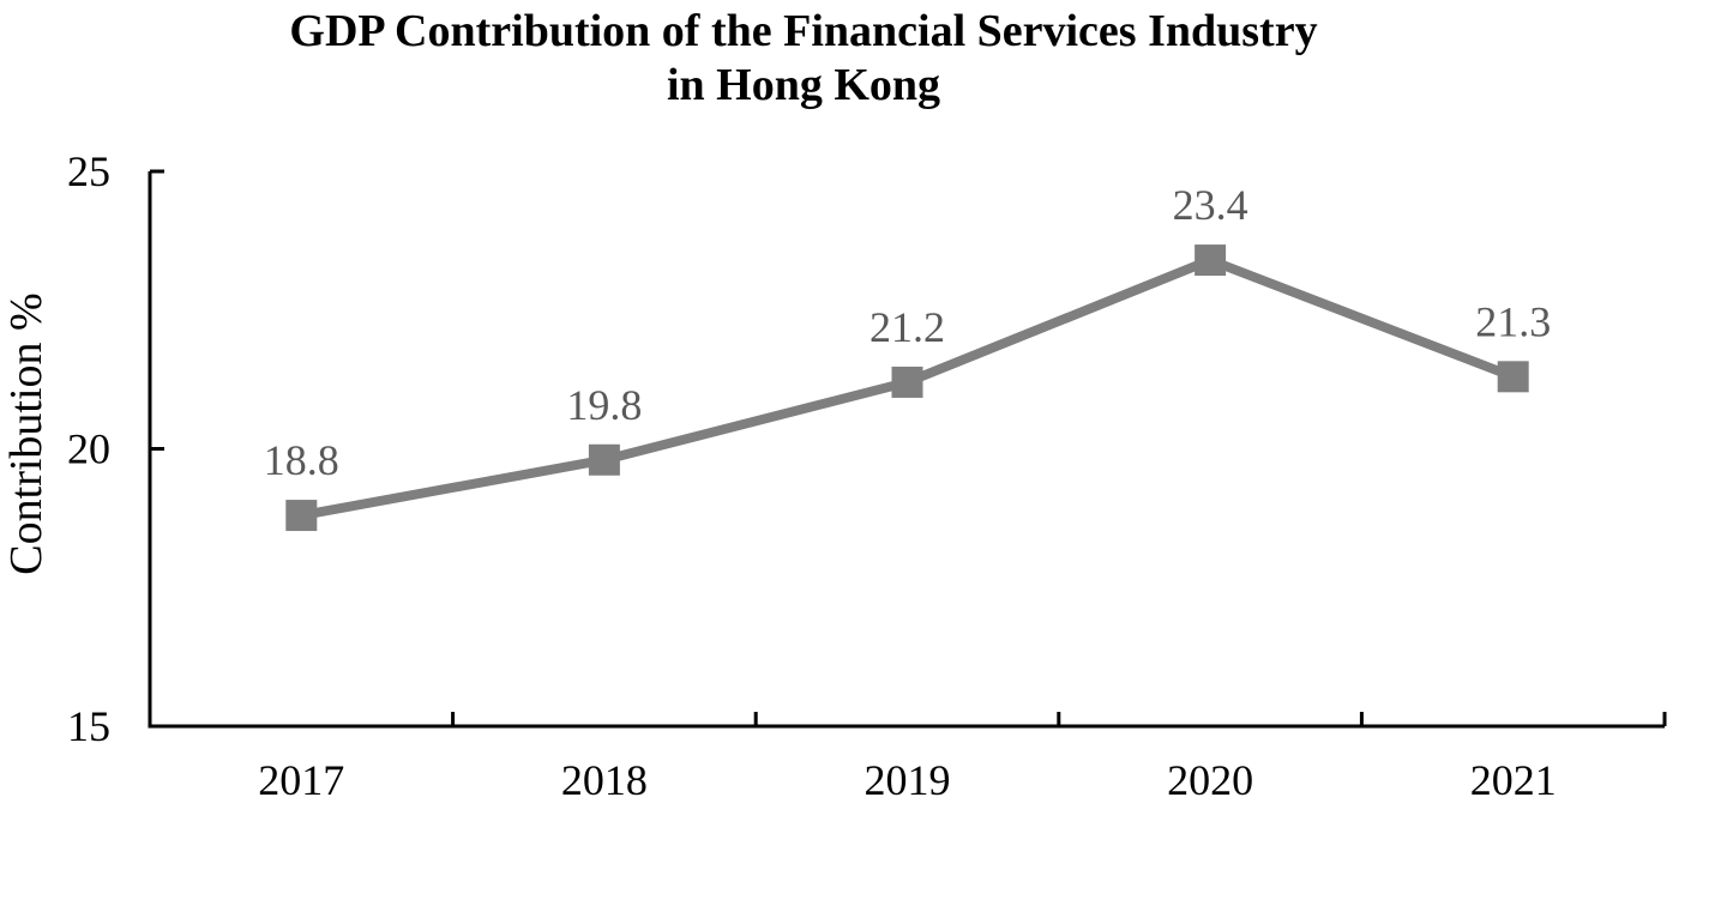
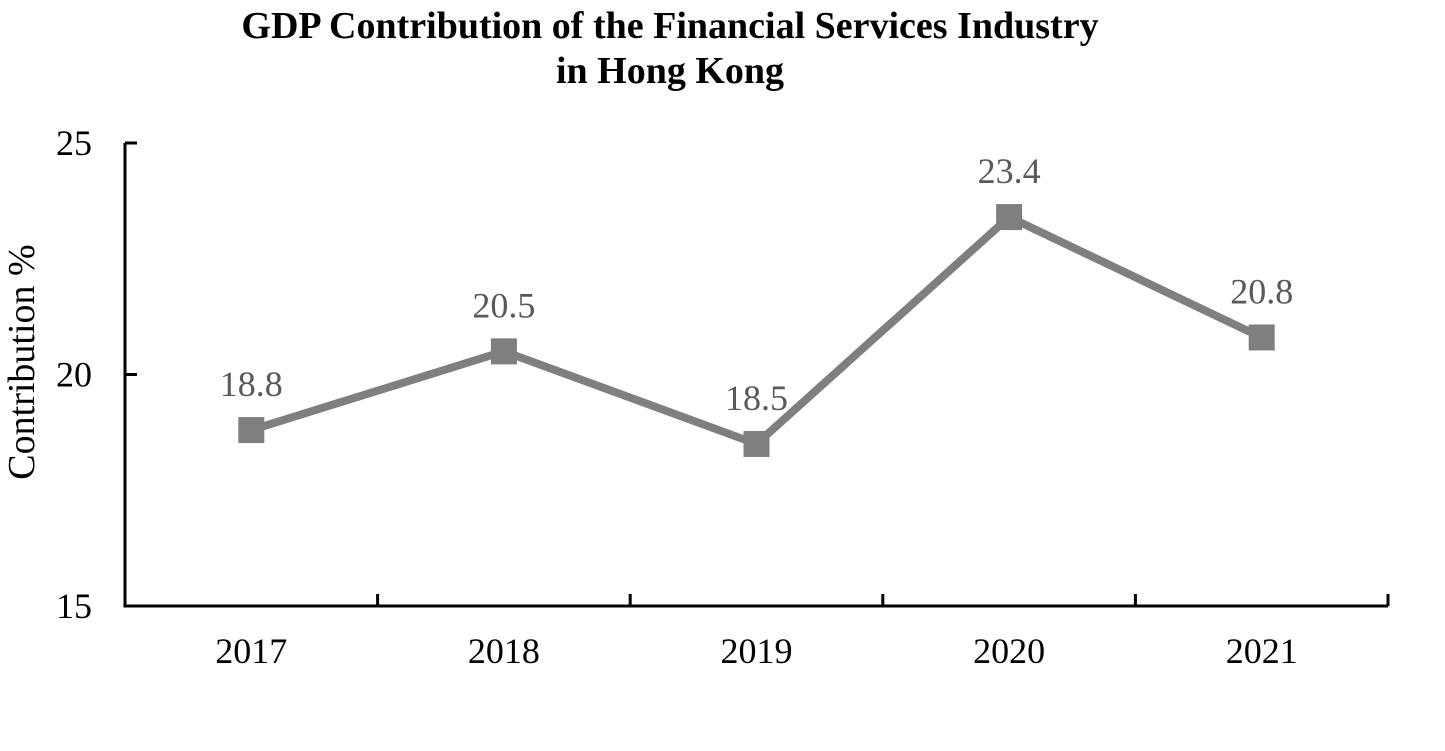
2018: 19.8 -> 20.5
2019: 21.2 -> 18.5
2021: 21.3 -> 20.8
